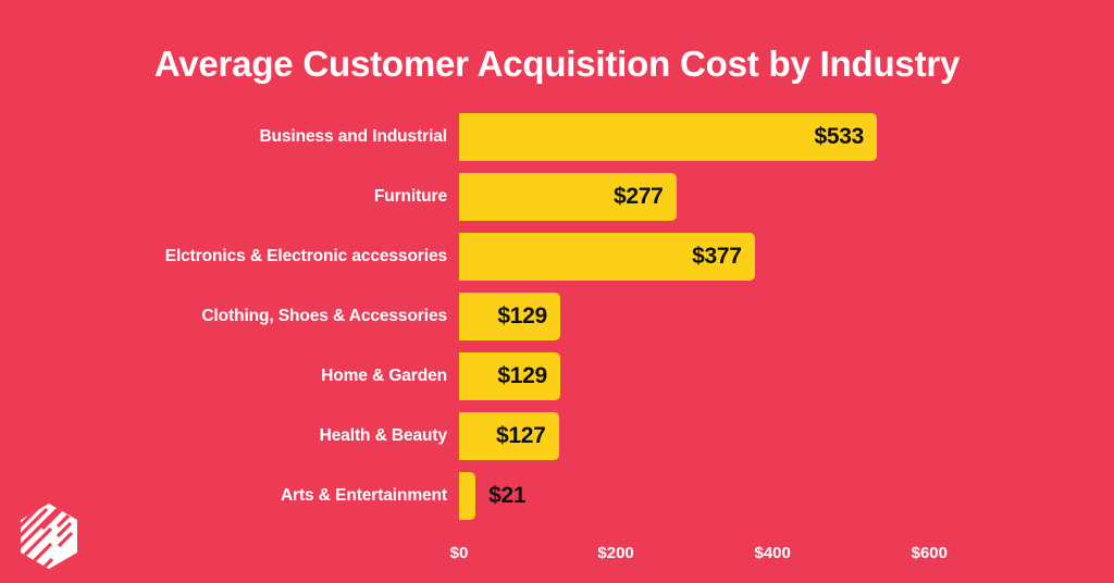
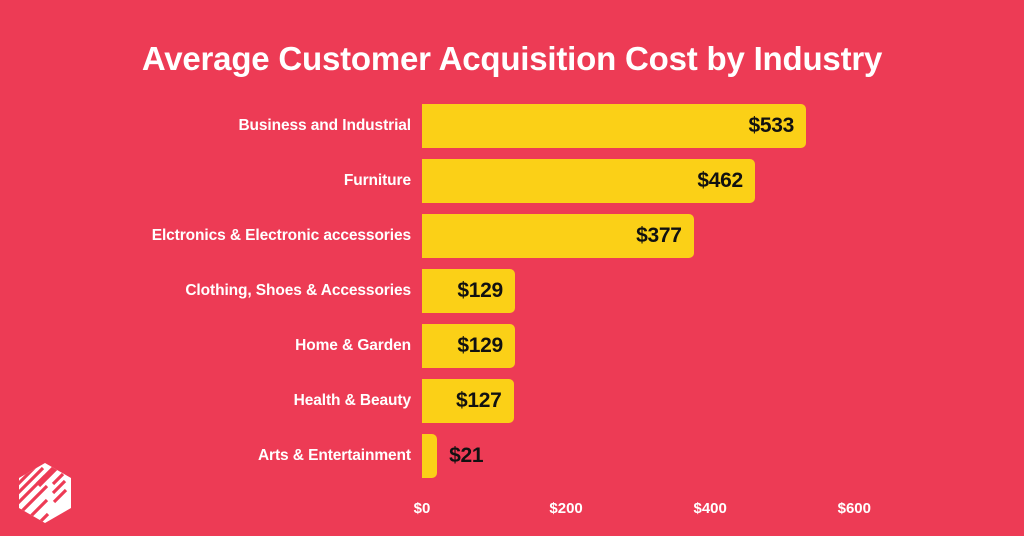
Furniture: $277 -> $462
